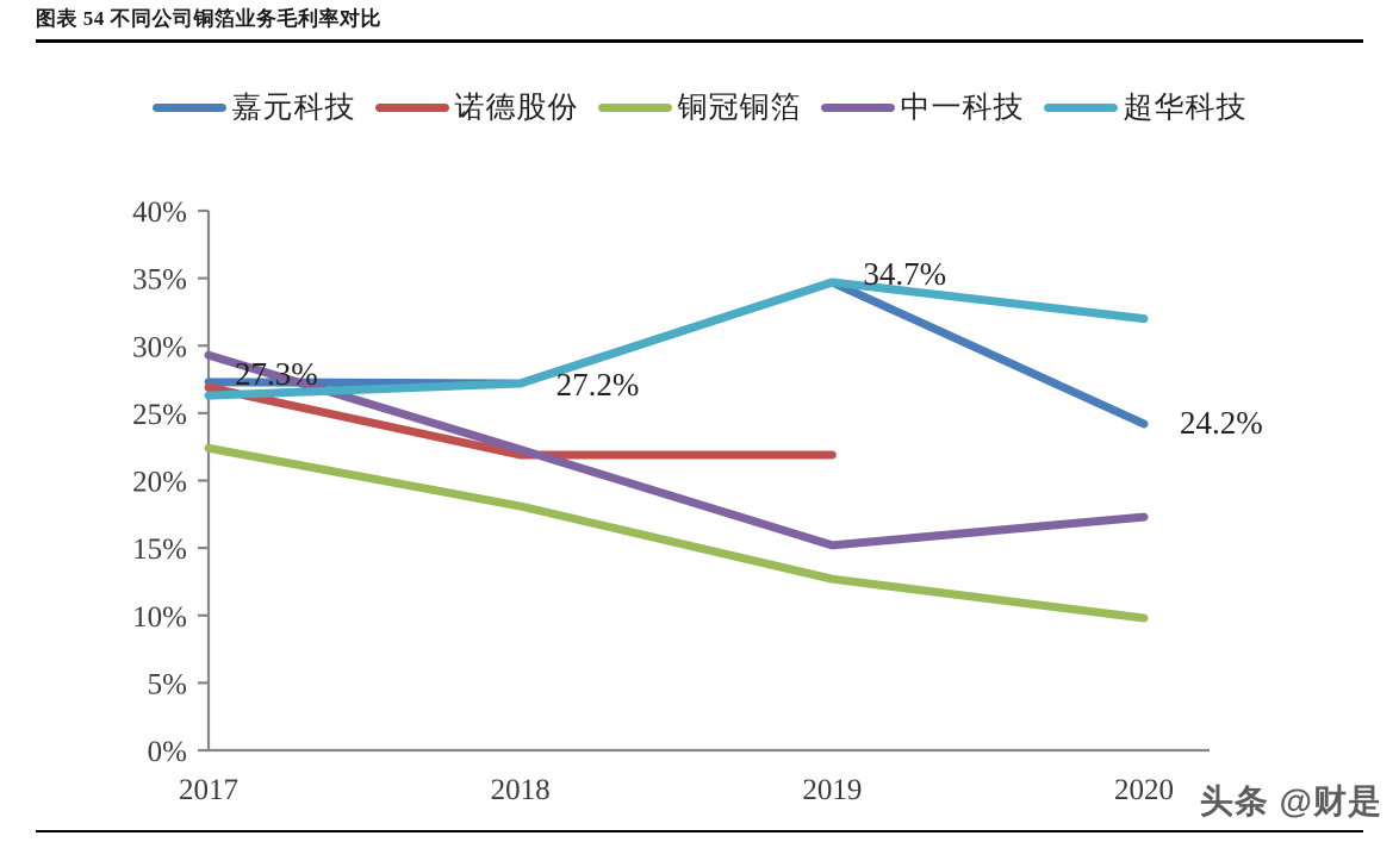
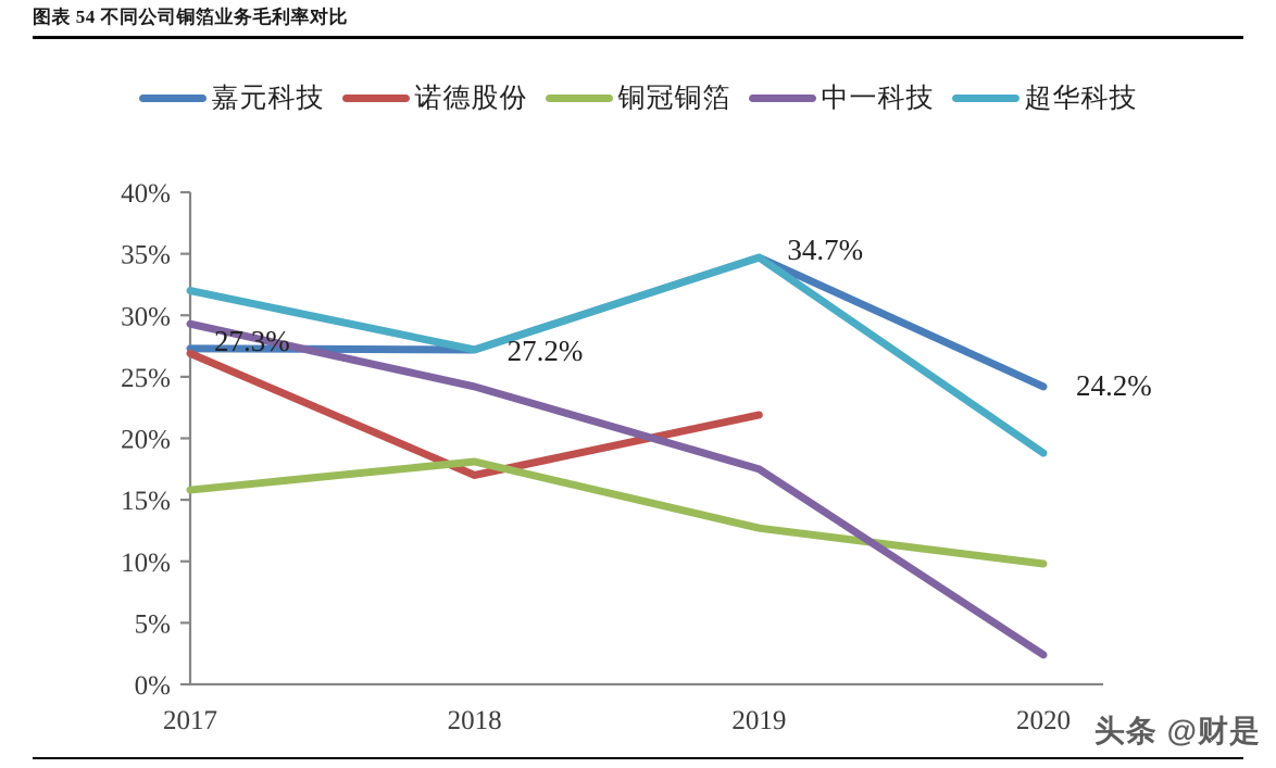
铜冠铜箔/2017: 22.4% -> 15.8%
超华科技/2017: 26.3% -> 32.0%
诺德股份/2018: 21.9% -> 17.0%
中一科技/2018: 22.3% -> 24.2%
中一科技/2019: 15.2% -> 17.5%
中一科技/2020: 17.3% -> 2.4%
超华科技/2020: 32.0% -> 18.8%
